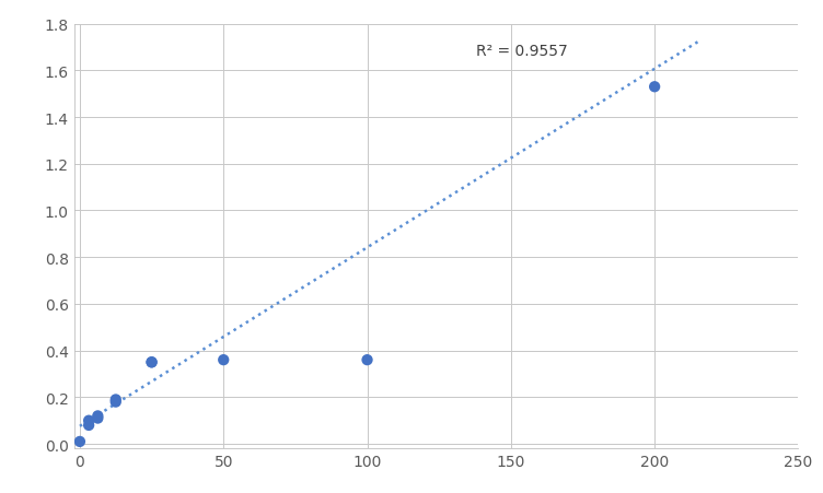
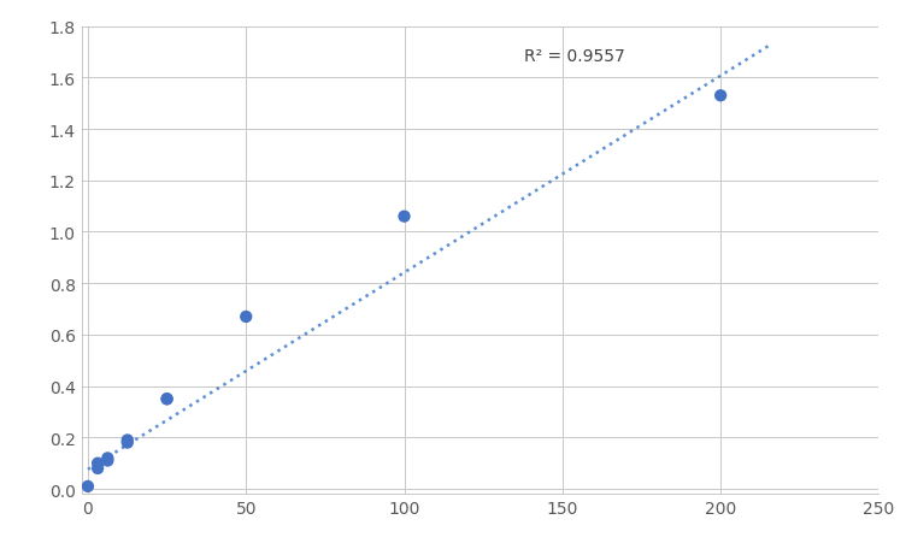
50: 0.36 -> 0.67
100: 0.36 -> 1.06
